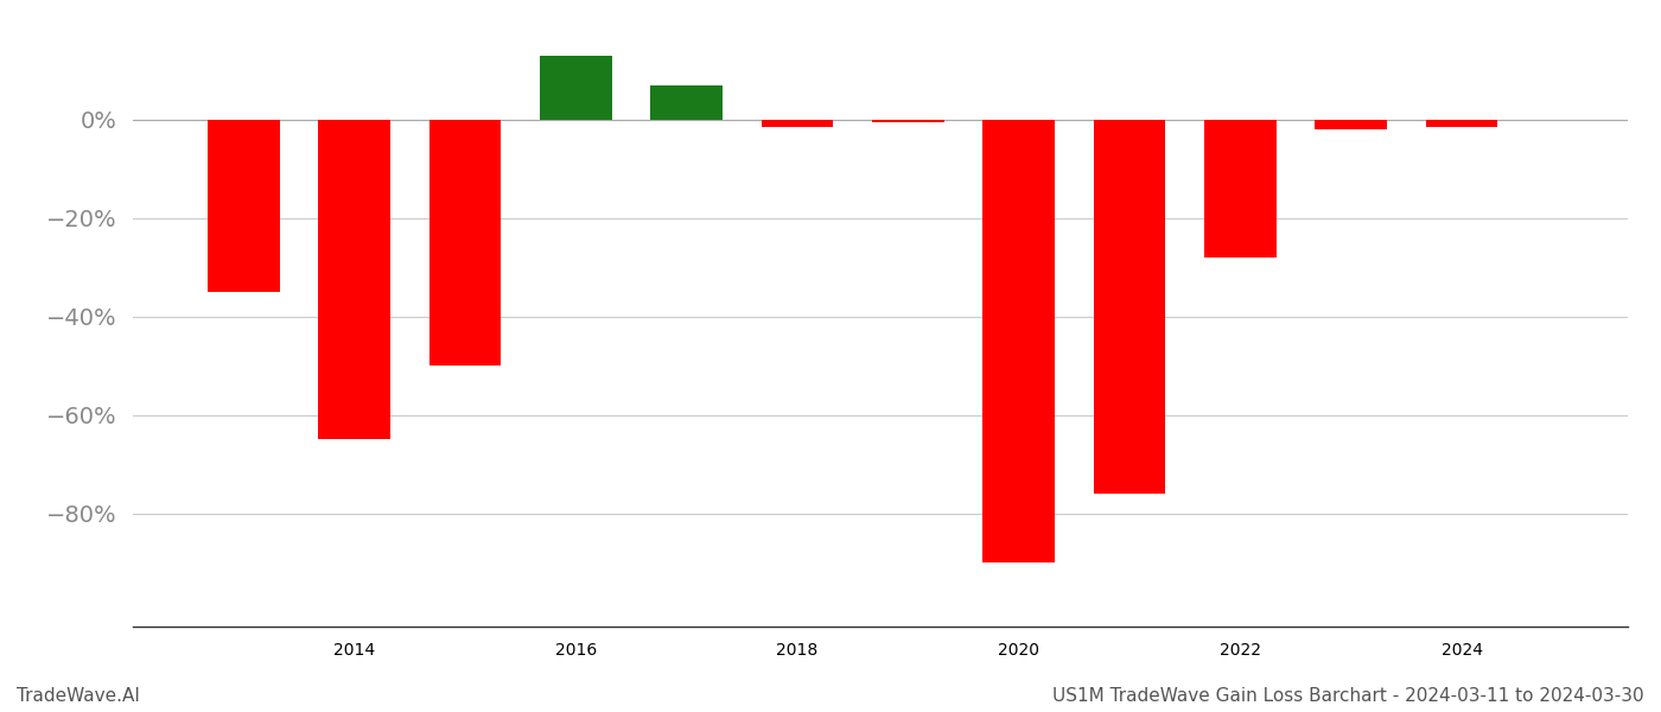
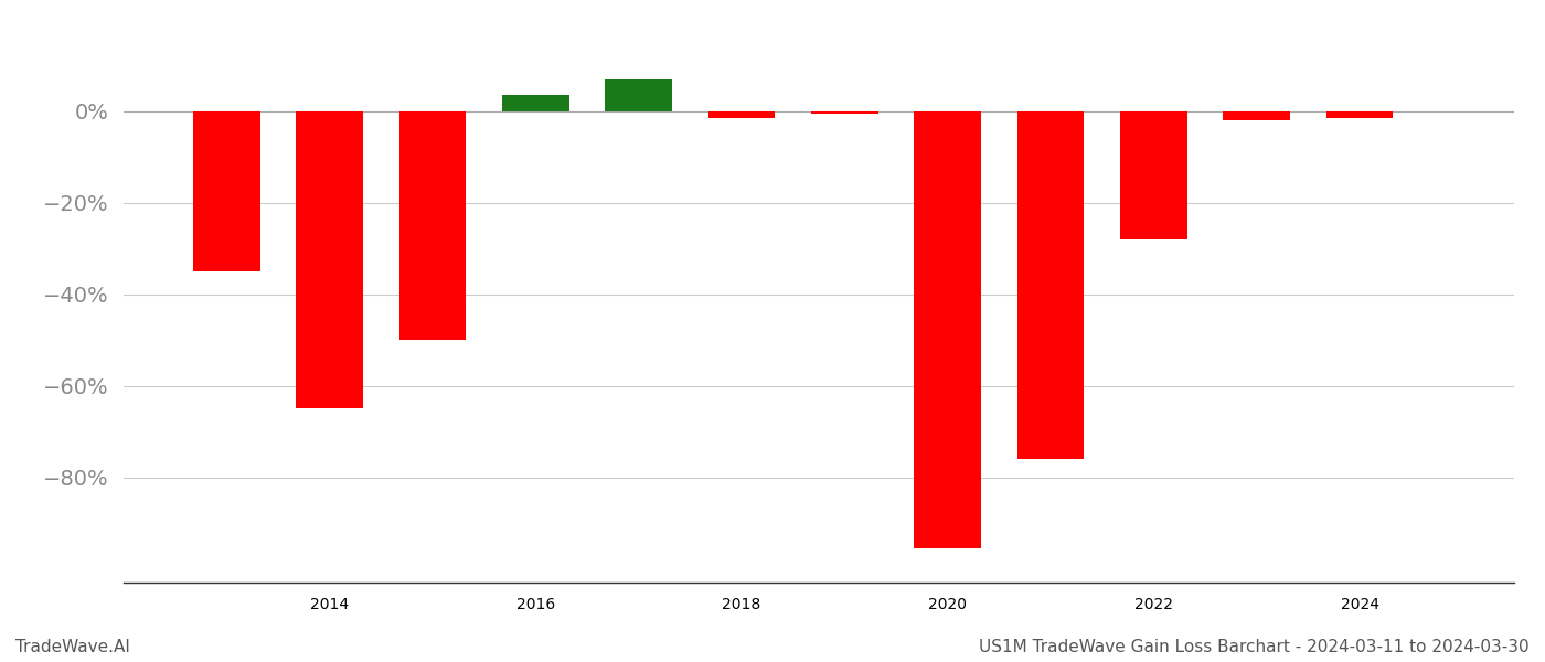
2016: 13.0% -> 3.5%
2020: -90.0% -> -95.5%
